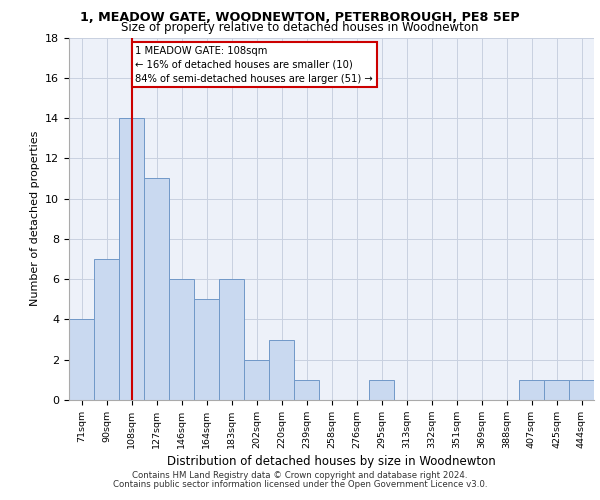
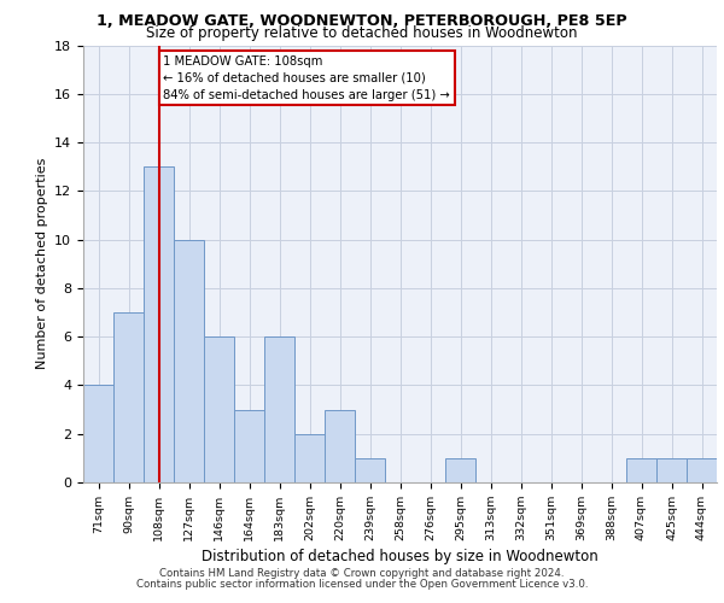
108sqm: 14 -> 13
127sqm: 11 -> 10
164sqm: 5 -> 3
